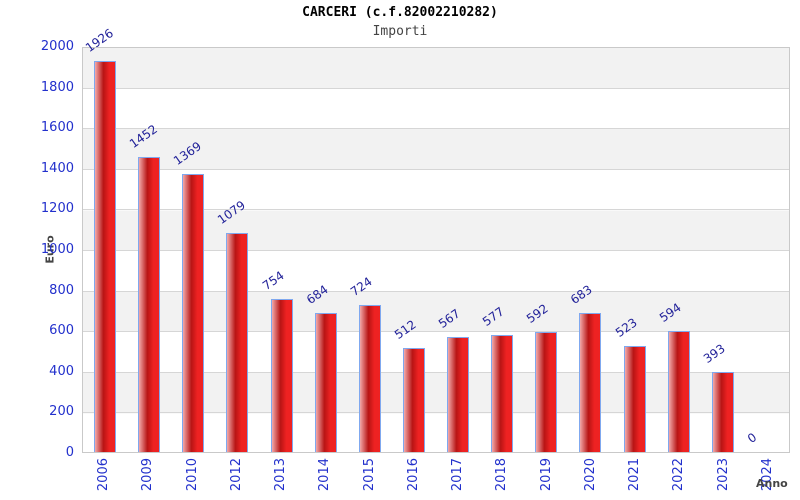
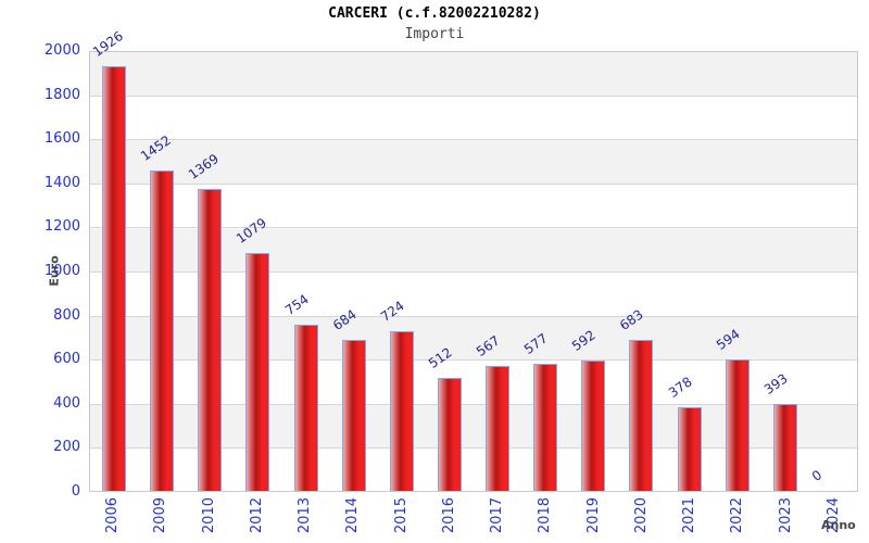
2021: 523 -> 378
